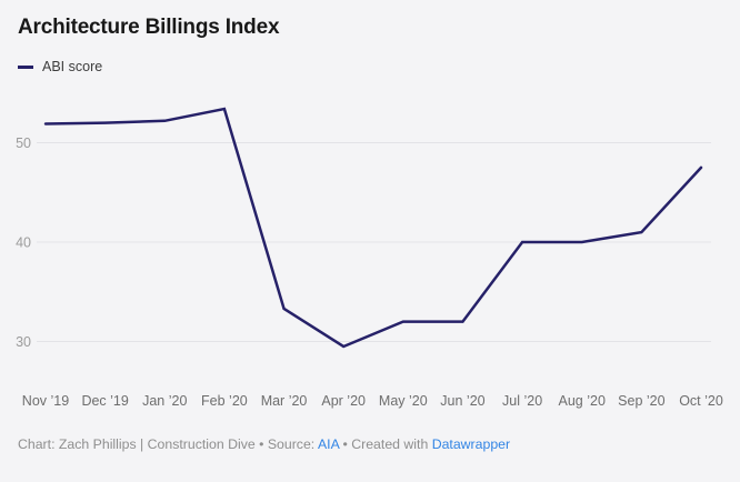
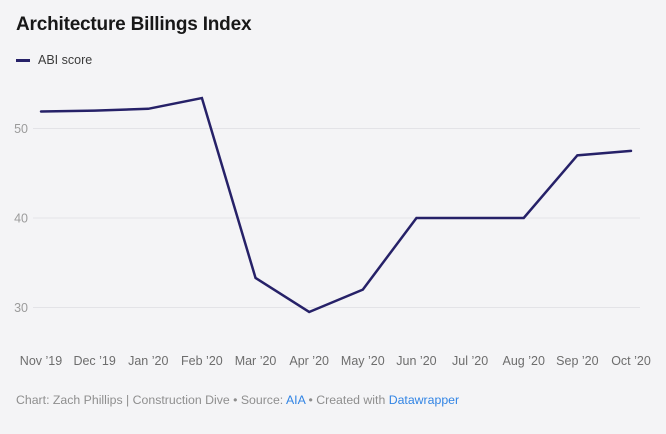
Jun ’20: 32 -> 40
Sep ’20: 41 -> 47
